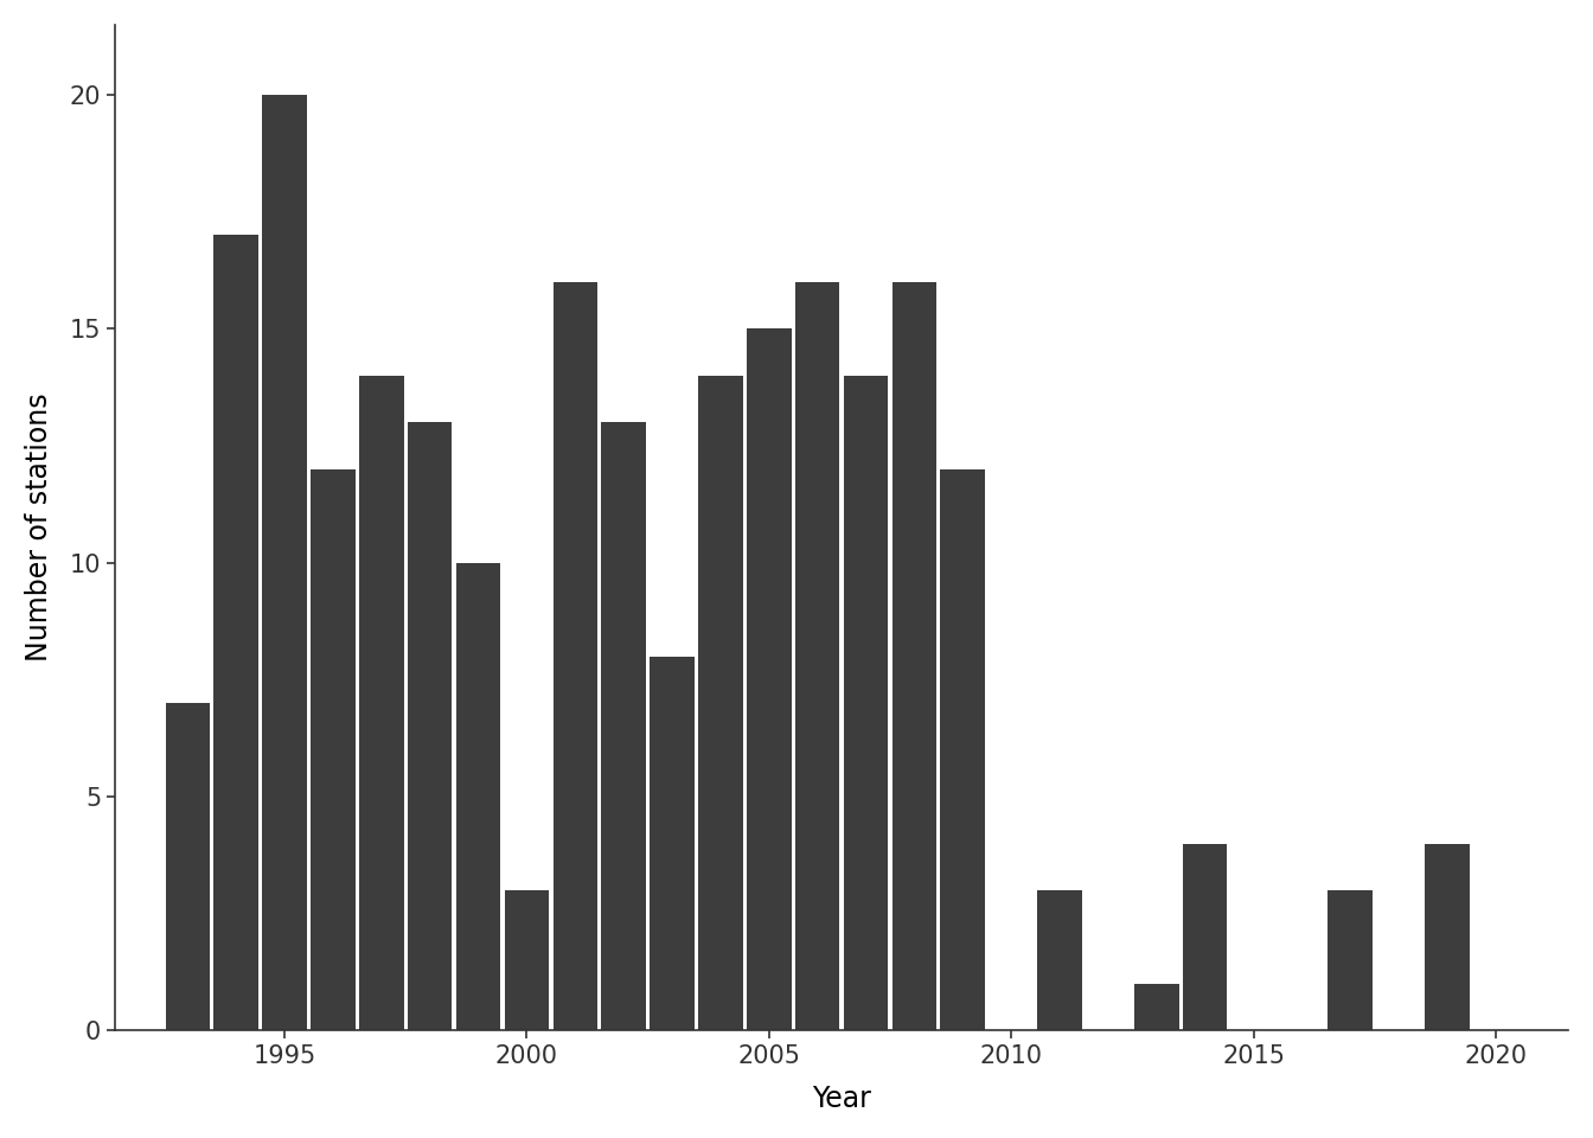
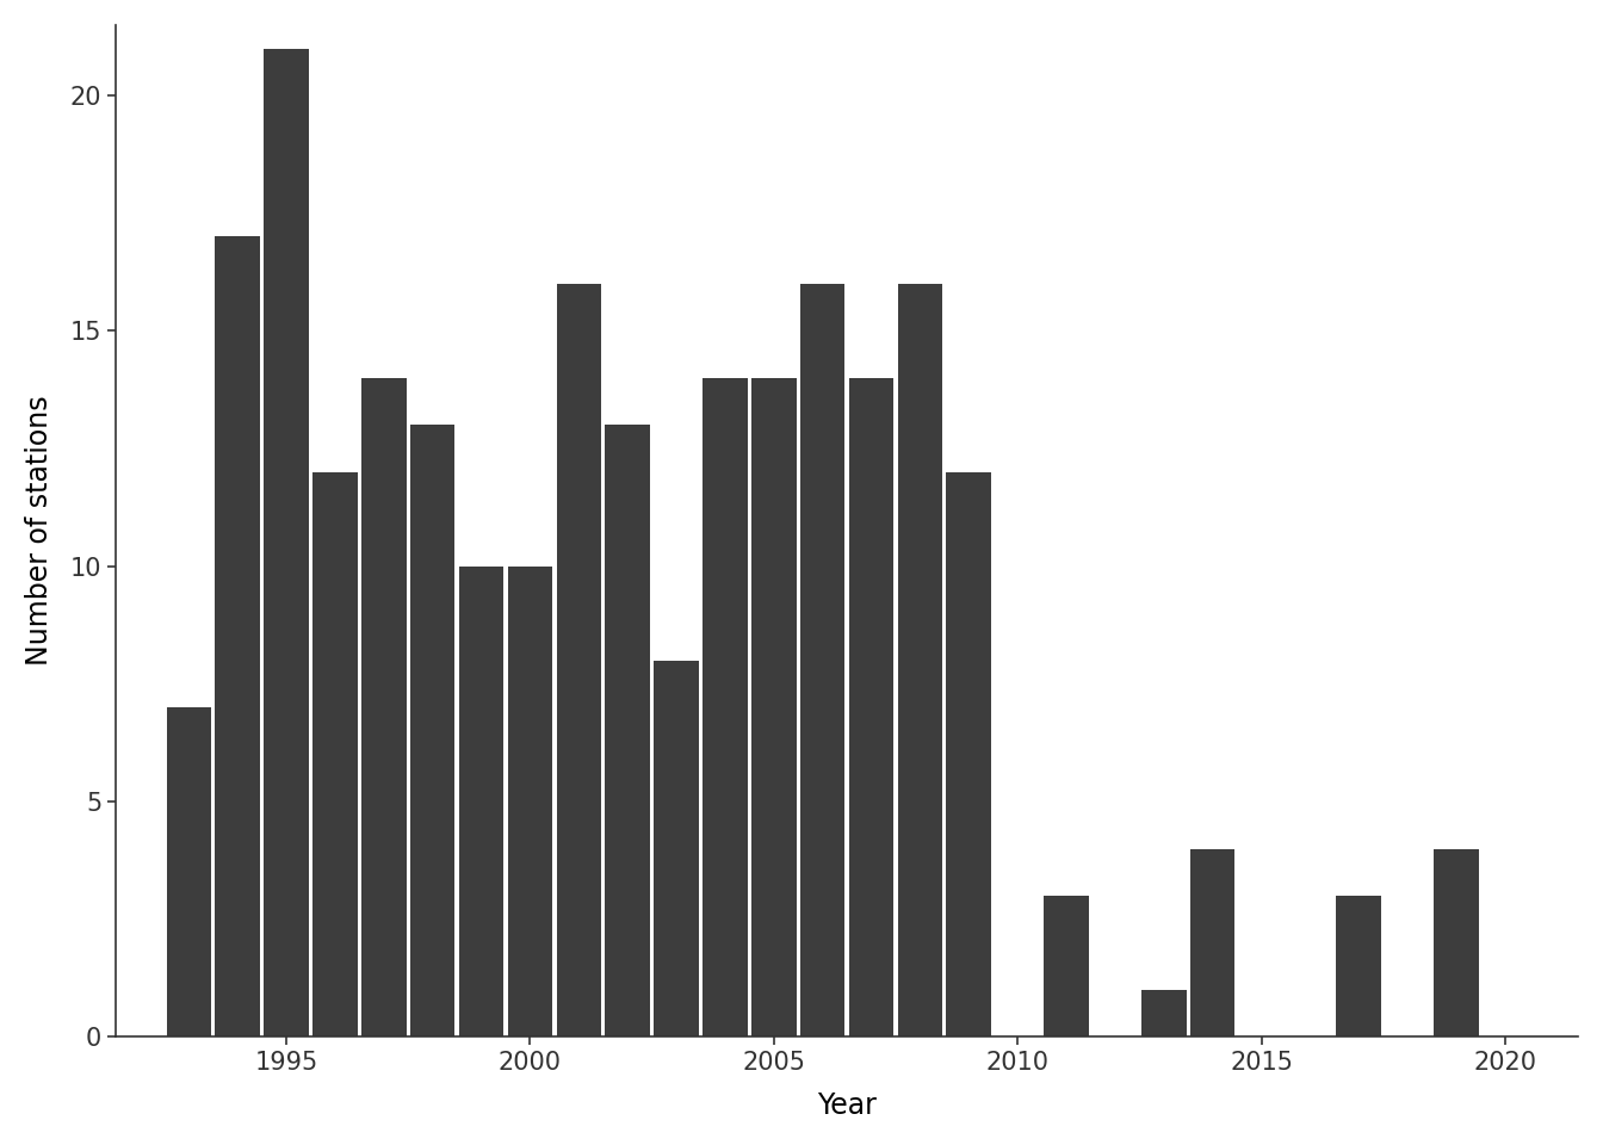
1995: 20 -> 21
2000: 3 -> 10
2005: 15 -> 14
